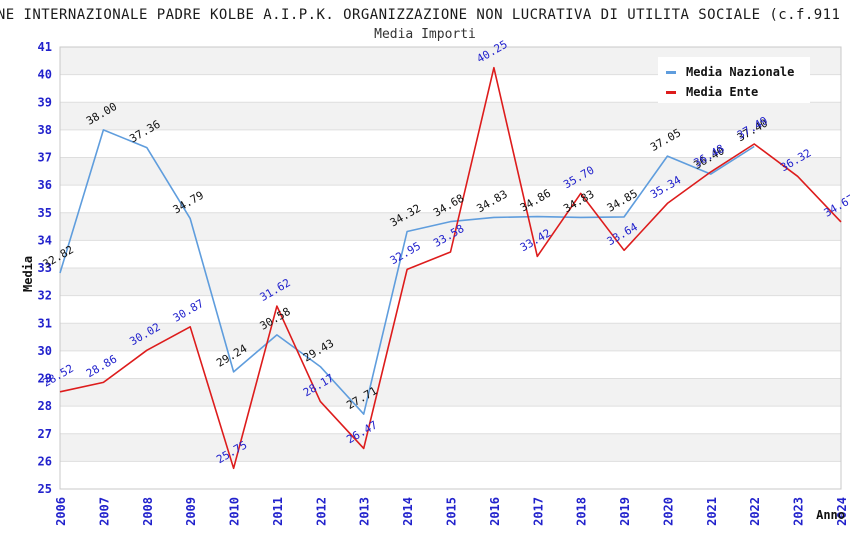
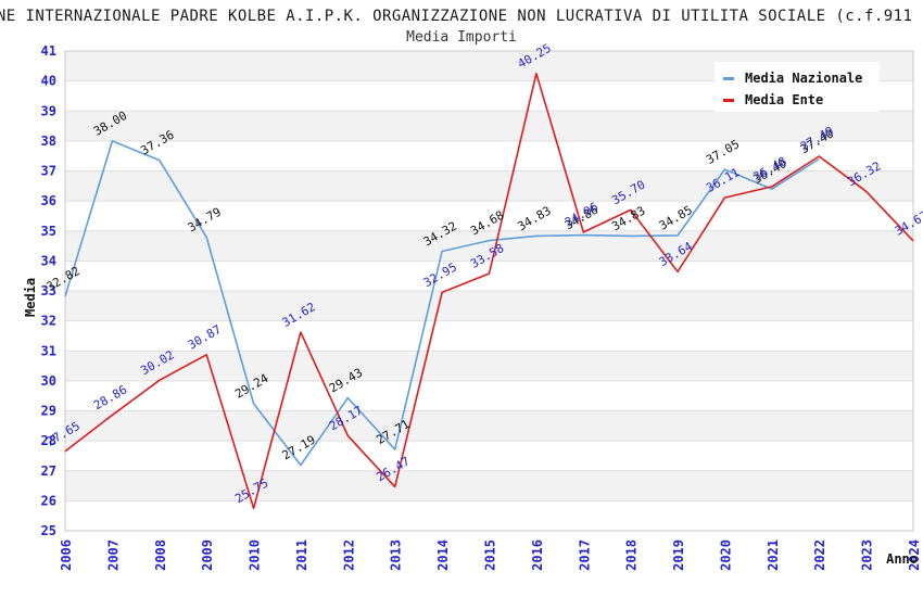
Media Ente/2006: 28.52 -> 27.65
Media Nazionale/2011: 30.58 -> 27.19
Media Ente/2017: 33.42 -> 34.96
Media Ente/2020: 35.34 -> 36.11
